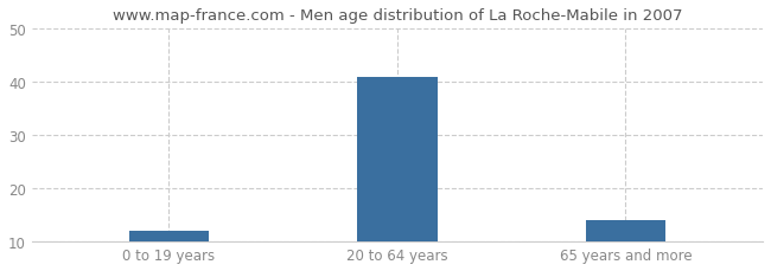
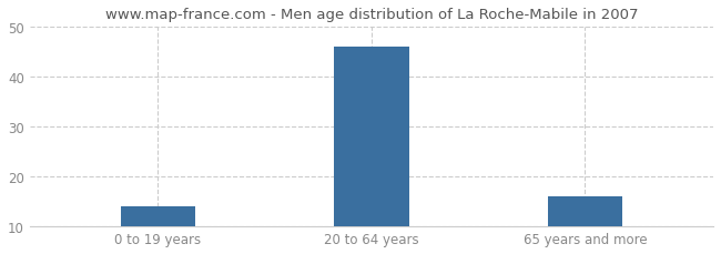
0 to 19 years: 12 -> 14
20 to 64 years: 41 -> 46
65 years and more: 14 -> 16
